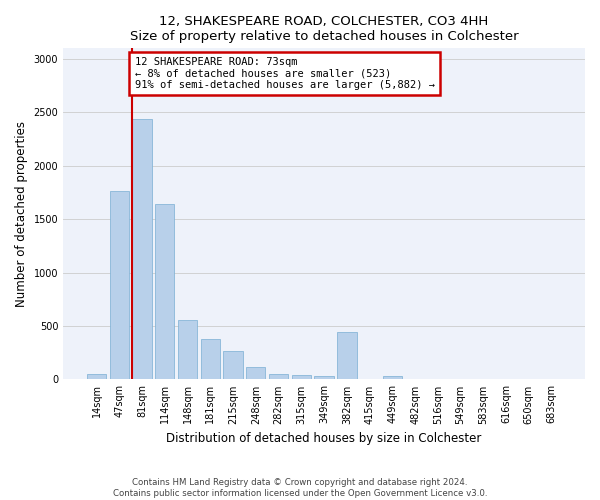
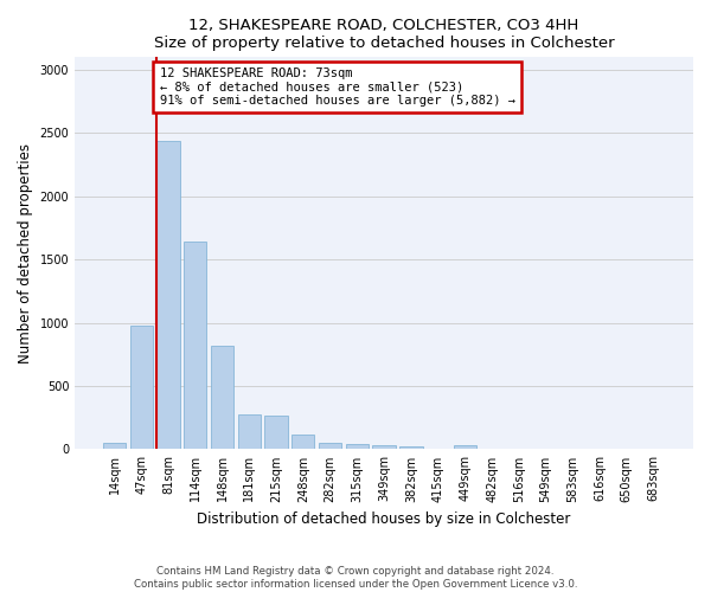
47sqm: 1760 -> 980
148sqm: 560 -> 820
181sqm: 380 -> 280
382sqm: 440 -> 20
